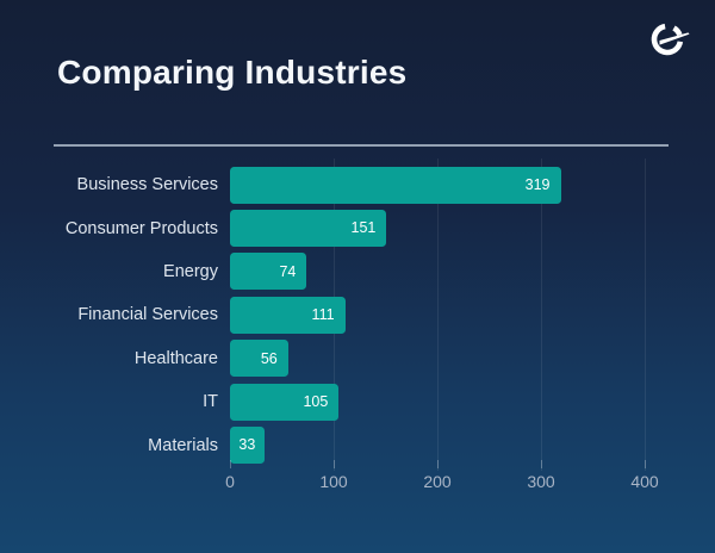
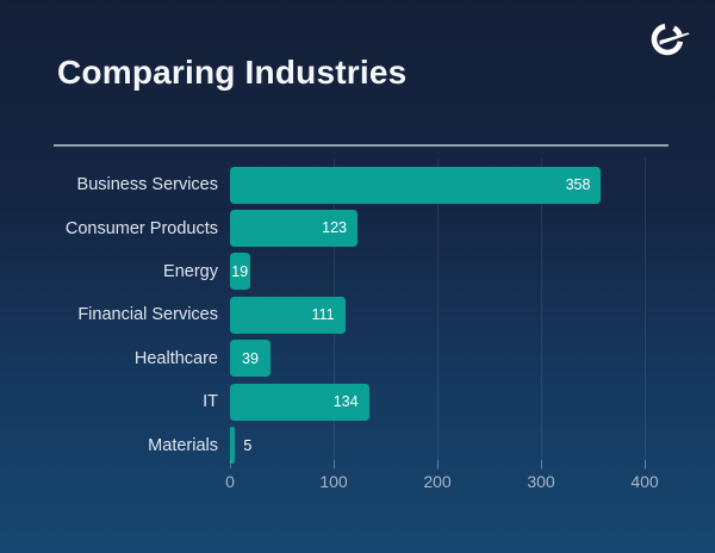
Business Services: 319 -> 358
Consumer Products: 151 -> 123
Energy: 74 -> 19
Healthcare: 56 -> 39
IT: 105 -> 134
Materials: 33 -> 5
